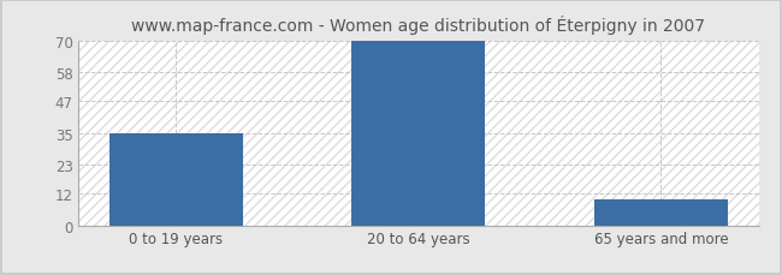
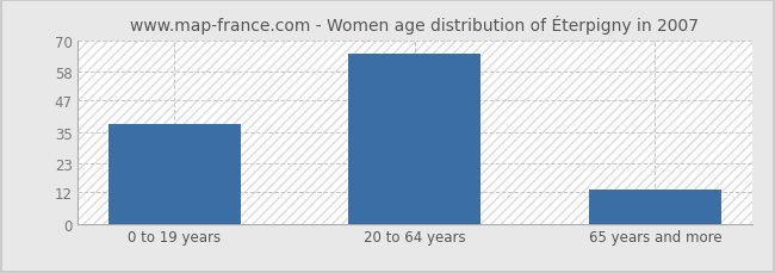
0 to 19 years: 35 -> 38
20 to 64 years: 70 -> 65
65 years and more: 10 -> 13
